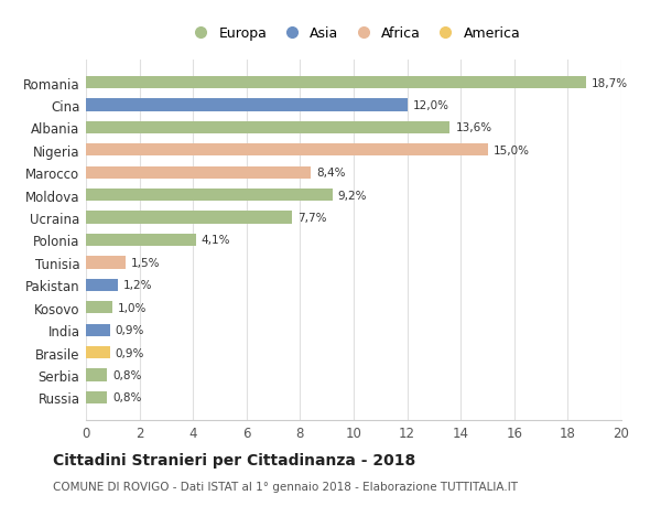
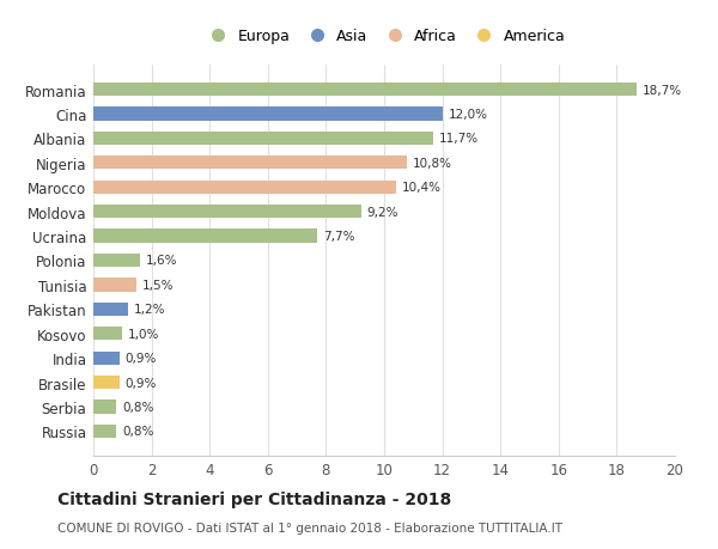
Albania: 13,6% -> 11,7%
Nigeria: 15,0% -> 10,8%
Marocco: 8,4% -> 10,4%
Polonia: 4,1% -> 1,6%
